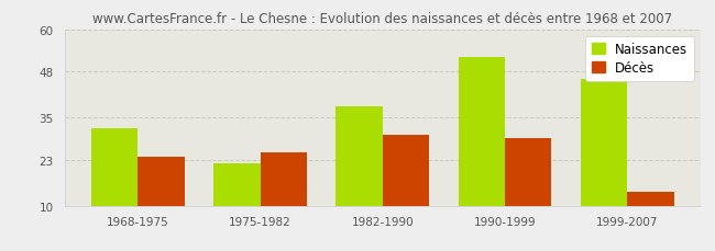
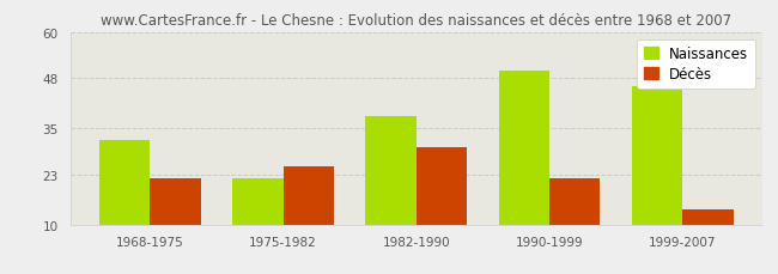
Décès/1968-1975: 24 -> 22
Naissances/1990-1999: 52 -> 50
Décès/1990-1999: 29 -> 22
